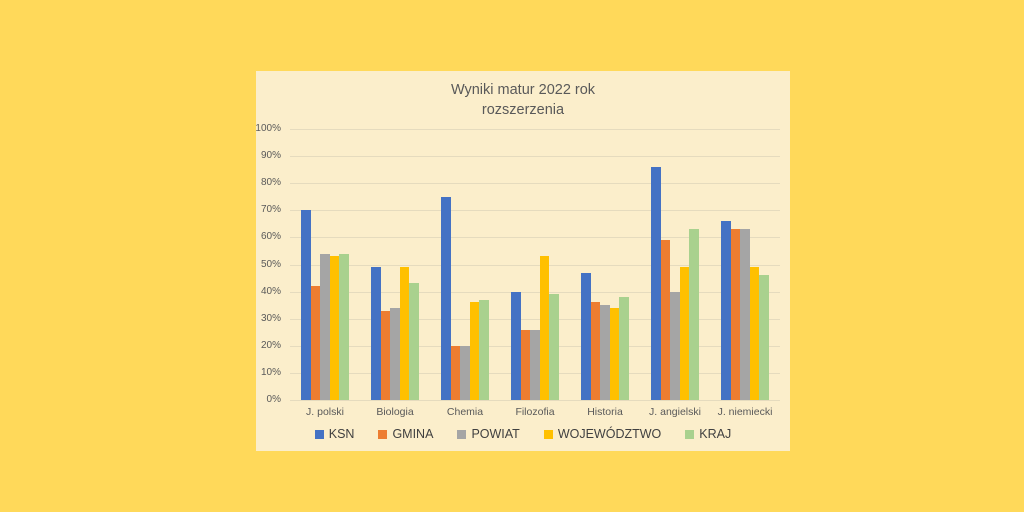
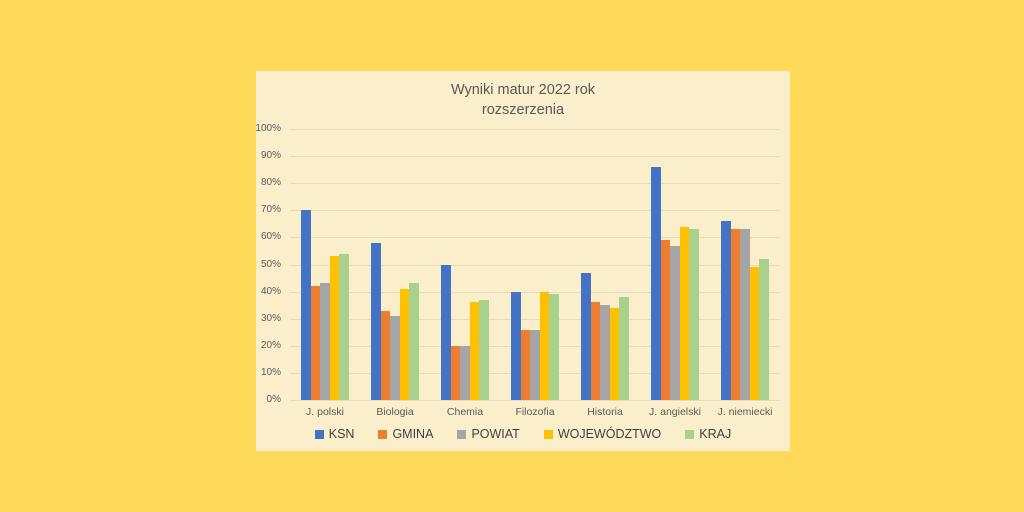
POWIAT/J. polski: 54% -> 43%
KSN/Biologia: 49% -> 58%
POWIAT/Biologia: 34% -> 31%
WOJEWÓDZTWO/Biologia: 49% -> 41%
KSN/Chemia: 75% -> 50%
WOJEWÓDZTWO/Filozofia: 53% -> 40%
POWIAT/J. angielski: 40% -> 57%
WOJEWÓDZTWO/J. angielski: 49% -> 64%
KRAJ/J. niemiecki: 46% -> 52%
